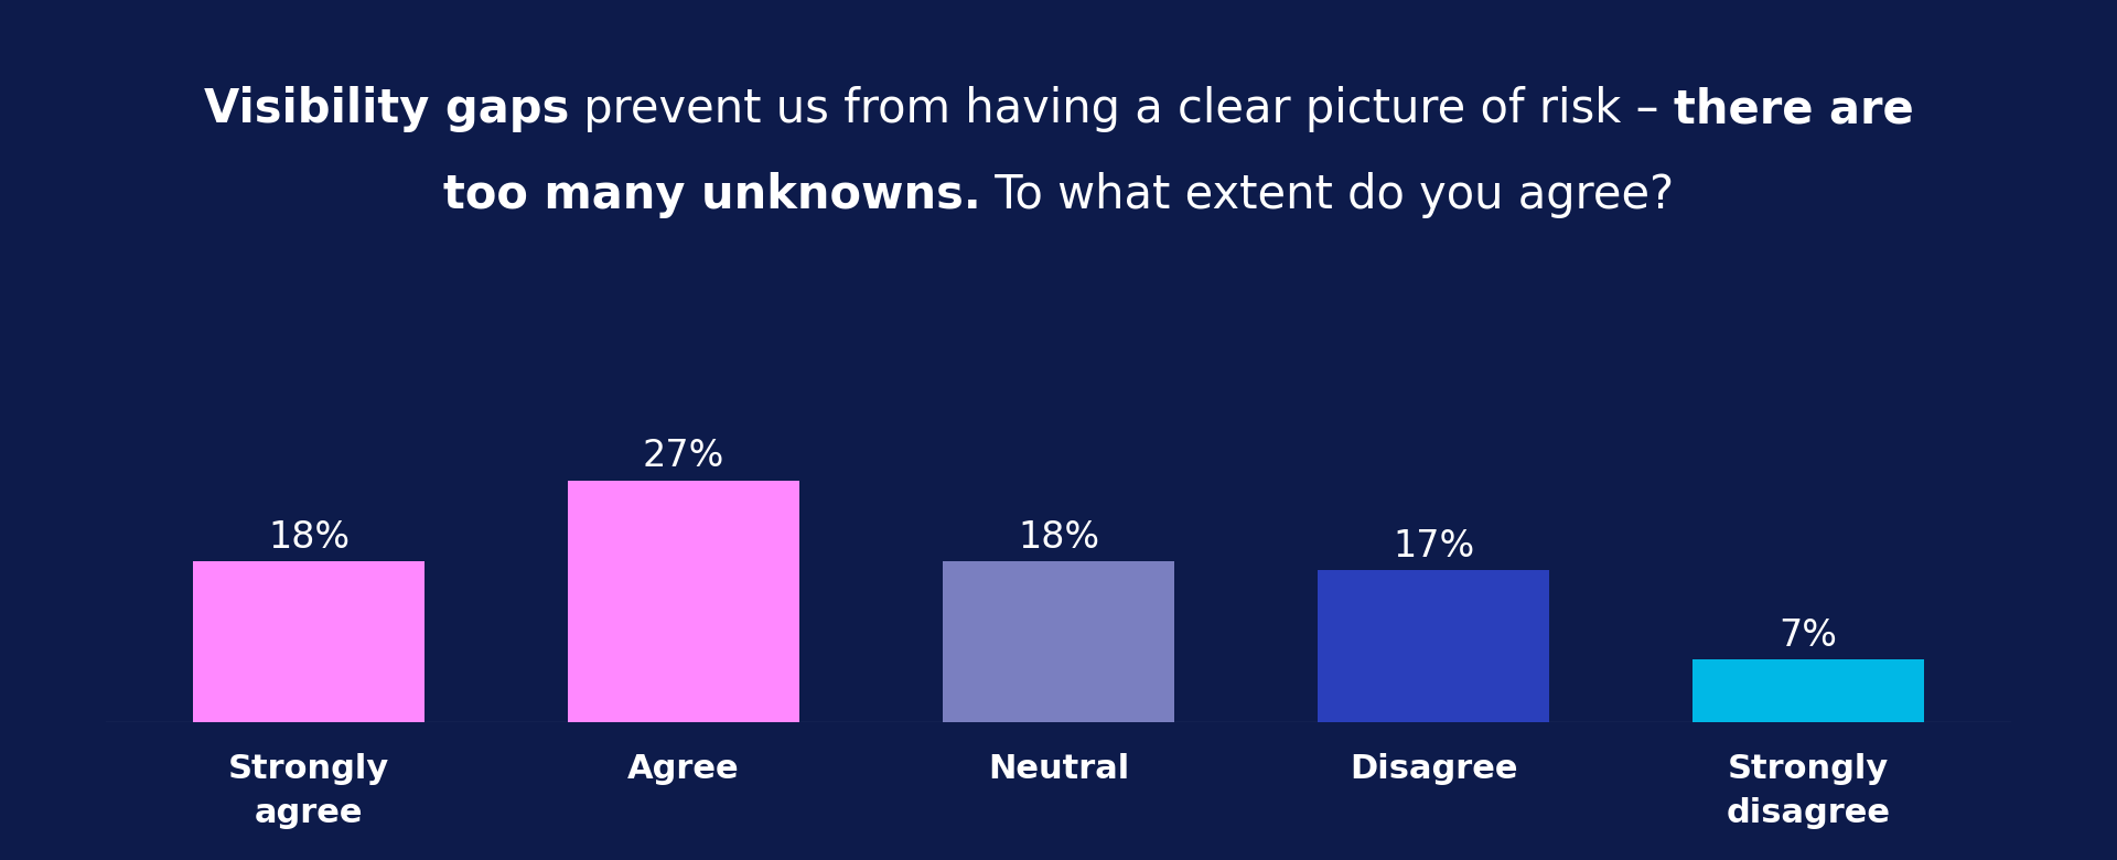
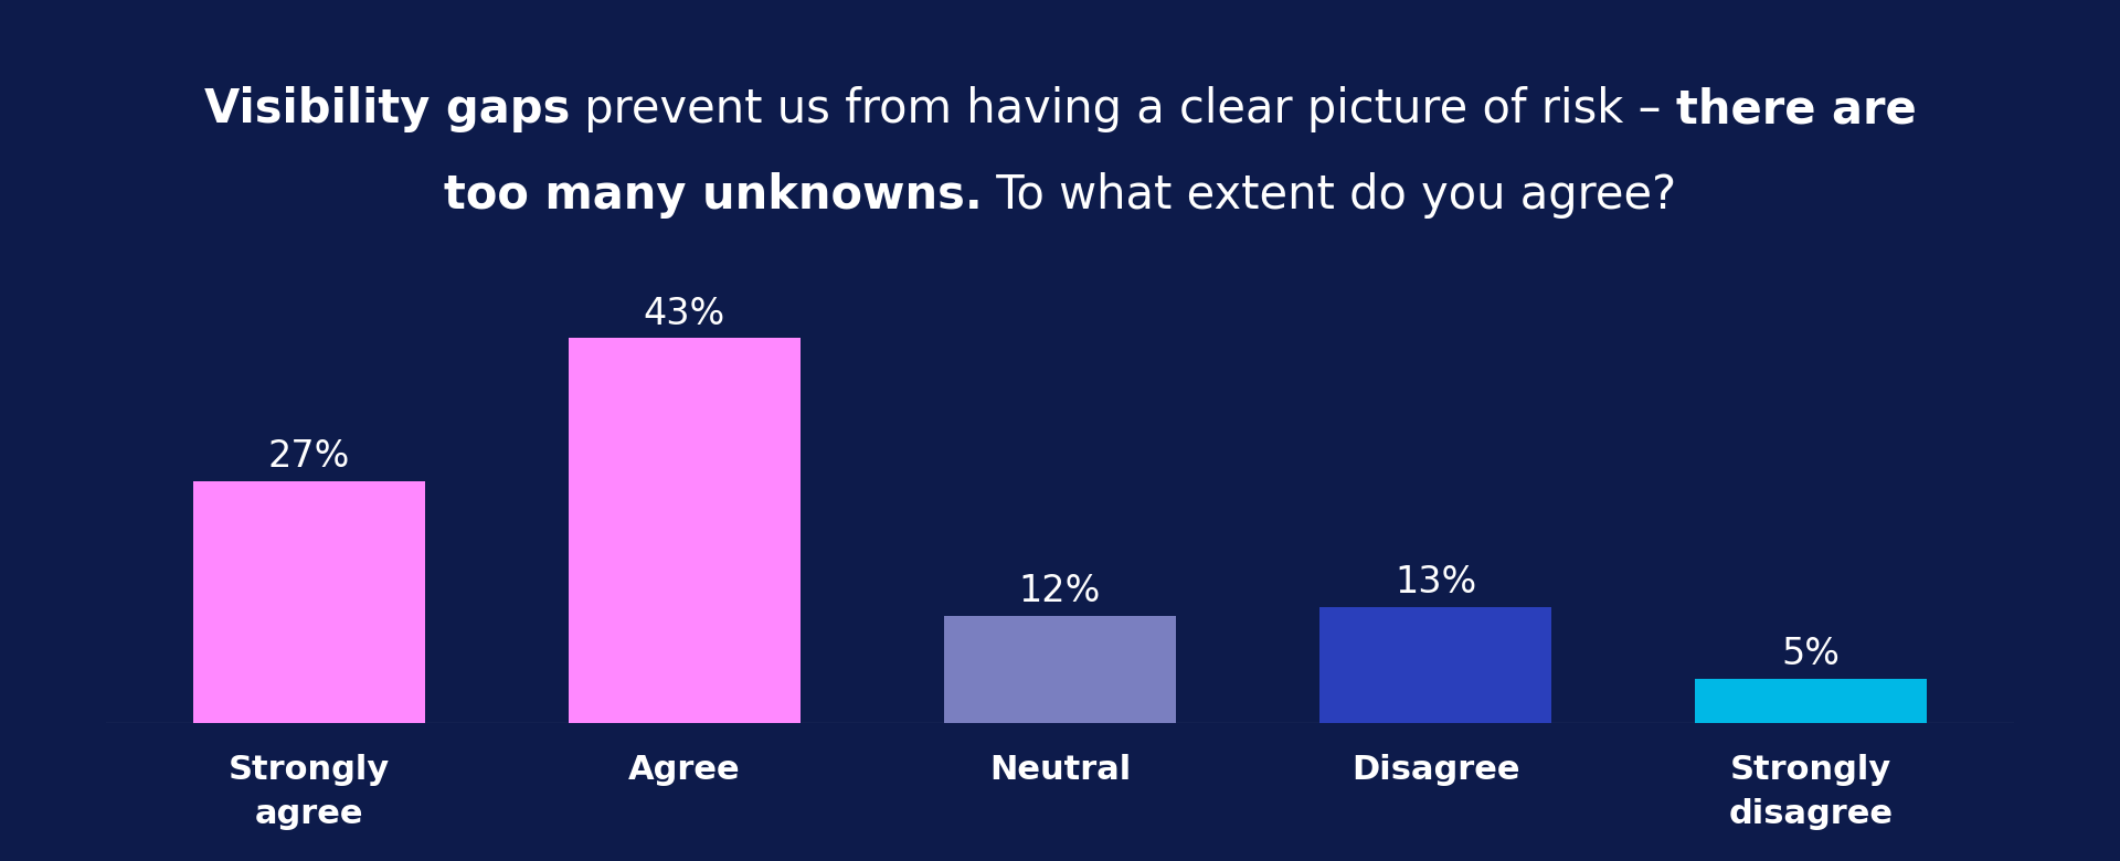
Strongly agree: 18% -> 27%
Agree: 27% -> 43%
Neutral: 18% -> 12%
Disagree: 17% -> 13%
Strongly disagree: 7% -> 5%
